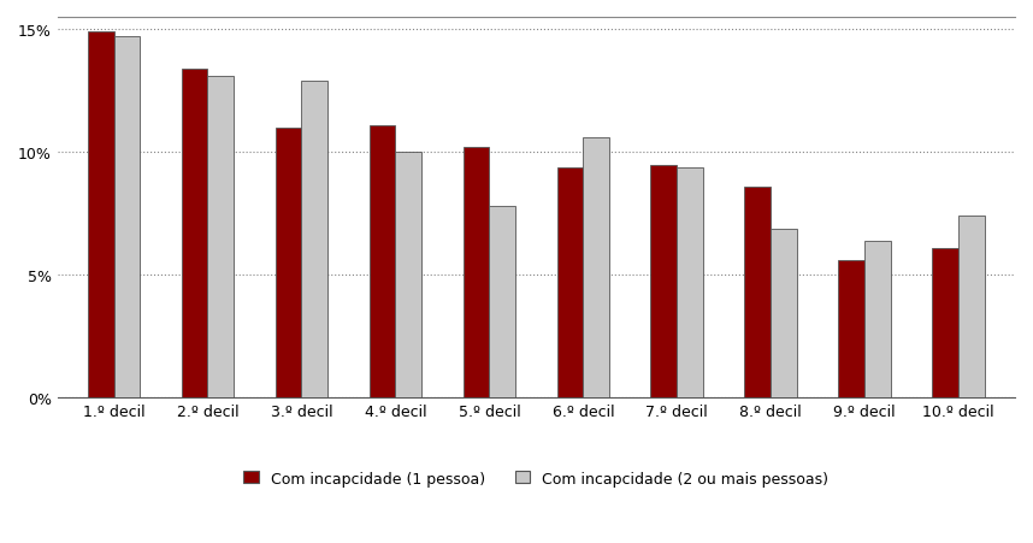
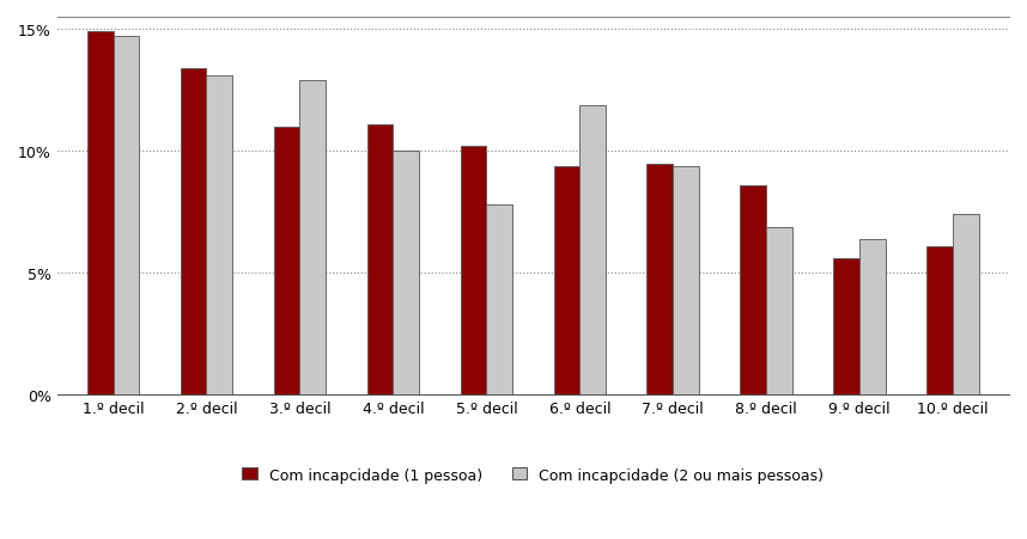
Com incapcidade (2 ou mais pessoas)/6.º decil: 10.6% -> 11.9%
